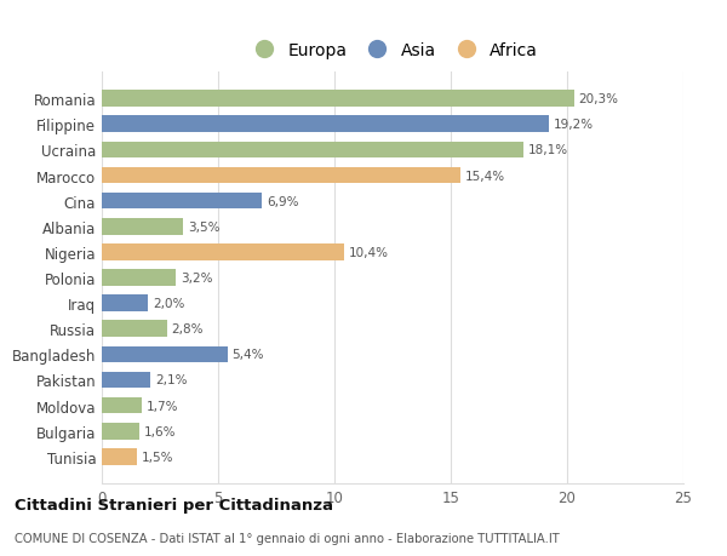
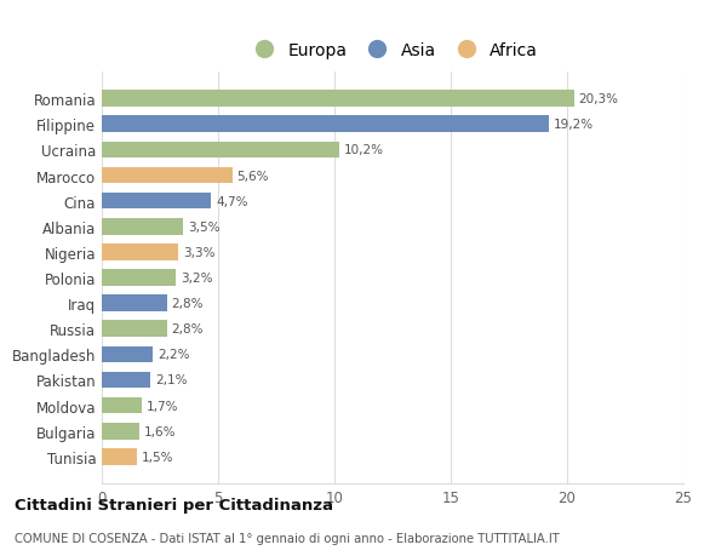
Ucraina: 18,1% -> 10,2%
Marocco: 15,4% -> 5,6%
Cina: 6,9% -> 4,7%
Nigeria: 10,4% -> 3,3%
Iraq: 2,0% -> 2,8%
Bangladesh: 5,4% -> 2,2%
